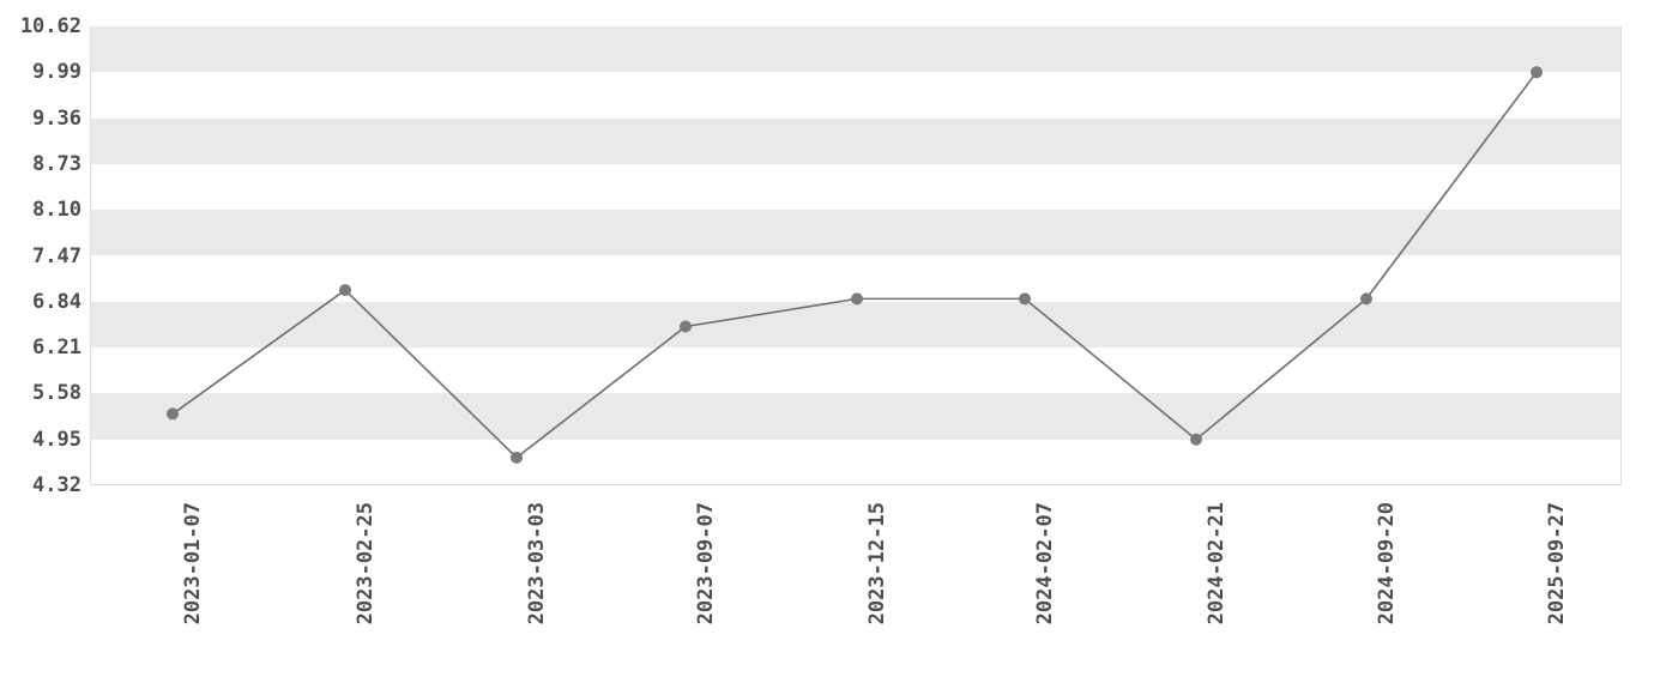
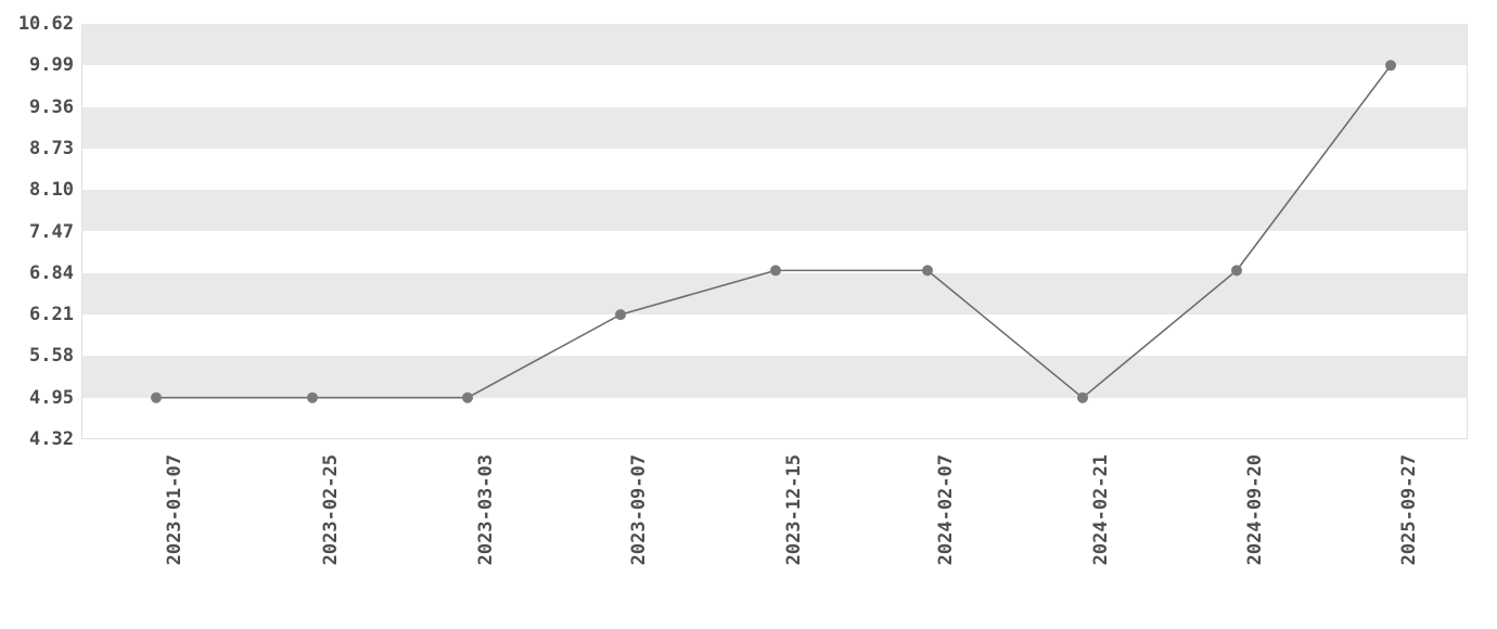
2023-01-07: 5.3 -> 5.0
2023-02-25: 7.0 -> 5.0
2023-03-03: 4.7 -> 5.0
2023-09-07: 6.5 -> 6.2
